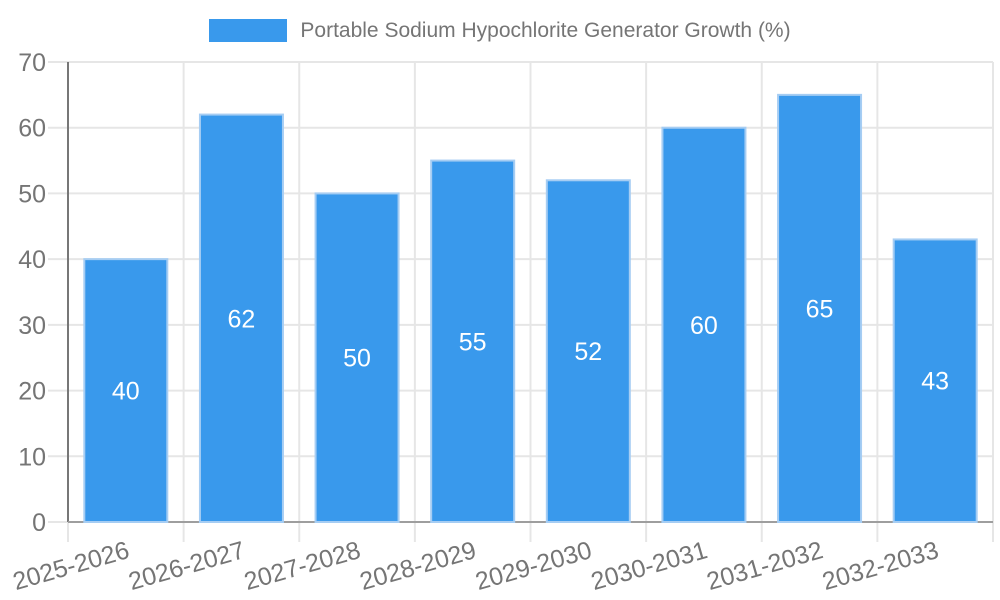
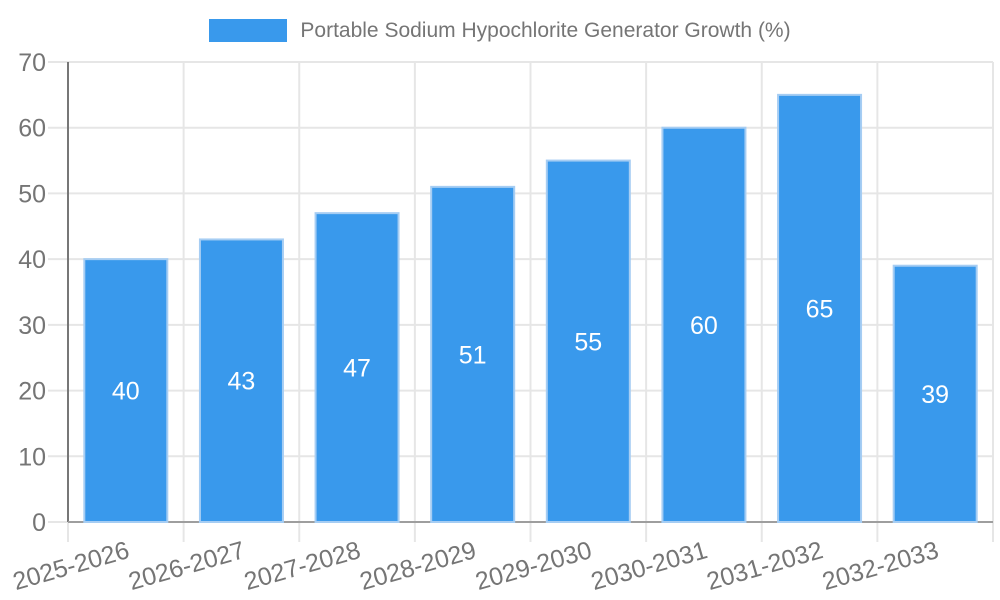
2026-2027: 62 -> 43
2027-2028: 50 -> 47
2028-2029: 55 -> 51
2029-2030: 52 -> 55
2032-2033: 43 -> 39
